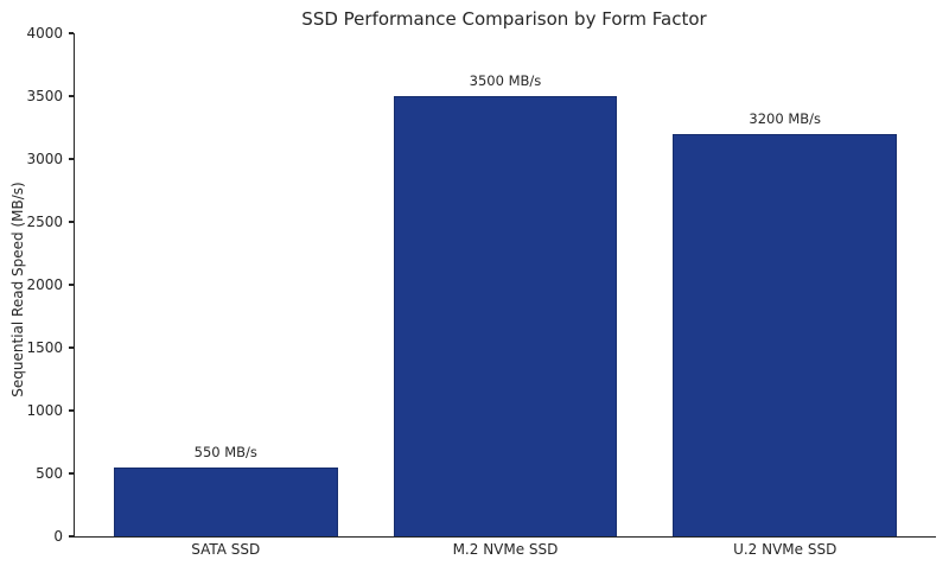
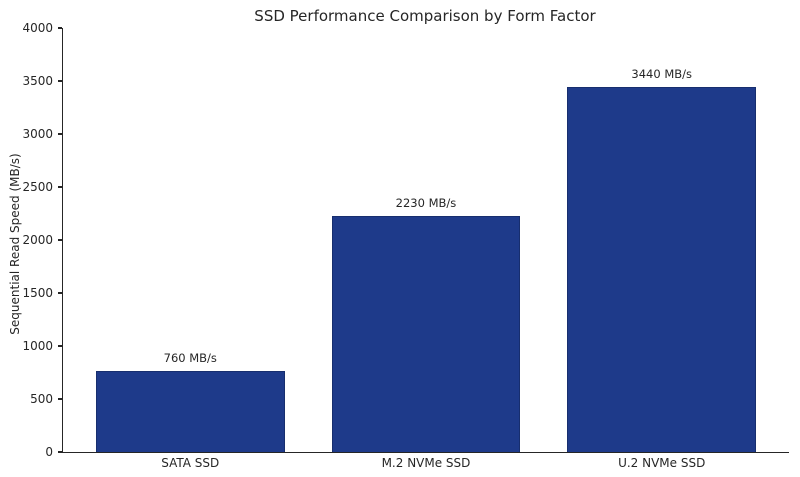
SATA SSD: 550 -> 760
M.2 NVMe SSD: 3500 -> 2230
U.2 NVMe SSD: 3200 -> 3440
